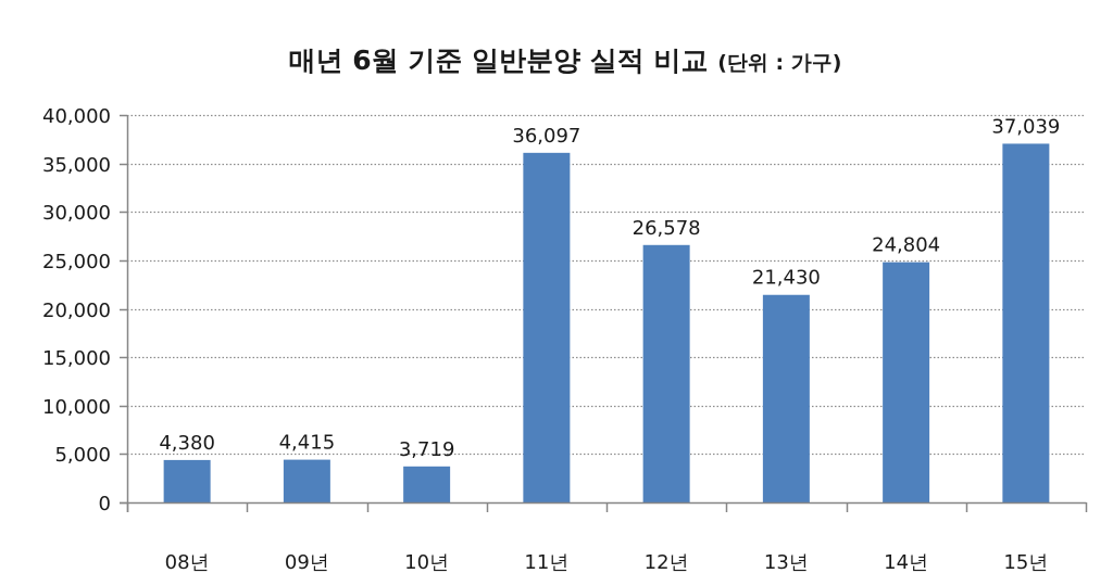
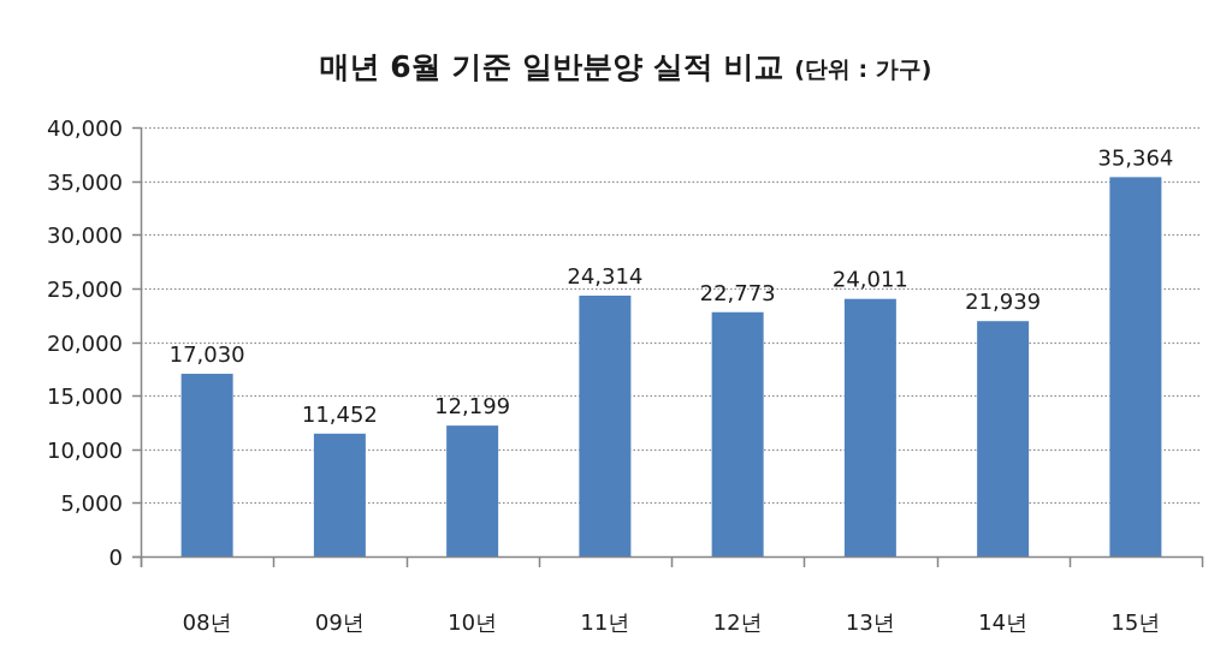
08년: 4,380 -> 17,030
09년: 4,415 -> 11,452
10년: 3,719 -> 12,199
11년: 36,097 -> 24,314
12년: 26,578 -> 22,773
13년: 21,430 -> 24,011
14년: 24,804 -> 21,939
15년: 37,039 -> 35,364
